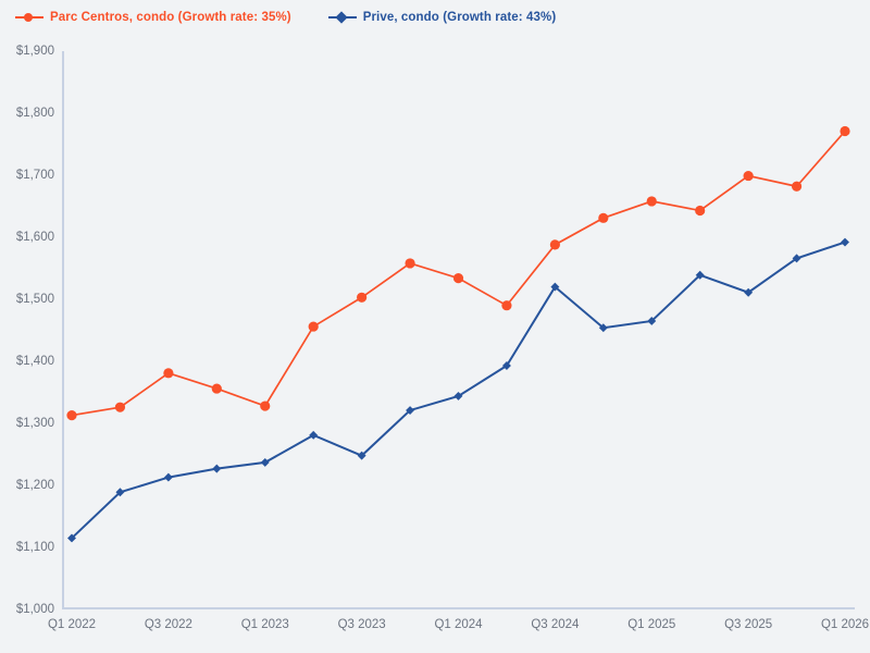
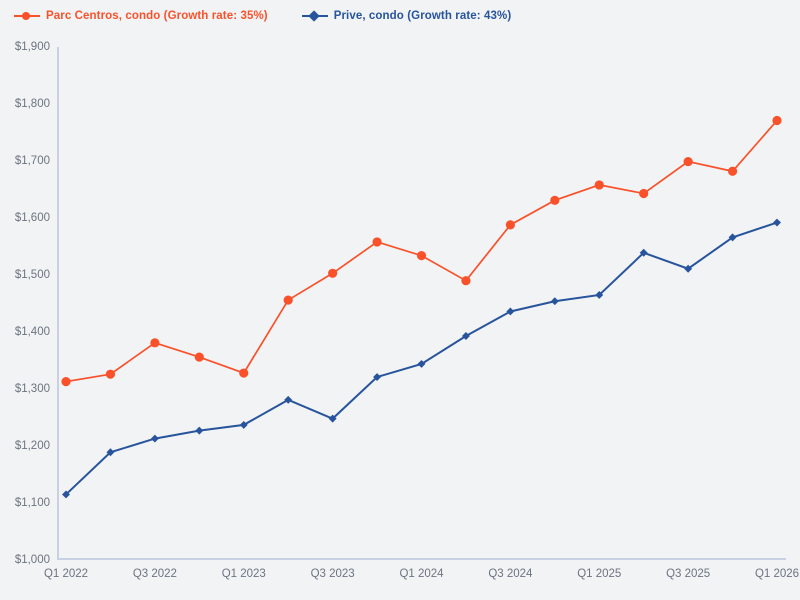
Prive, condo (Growth rate: 43%)/Q3 2024: $1520 -> $1440
